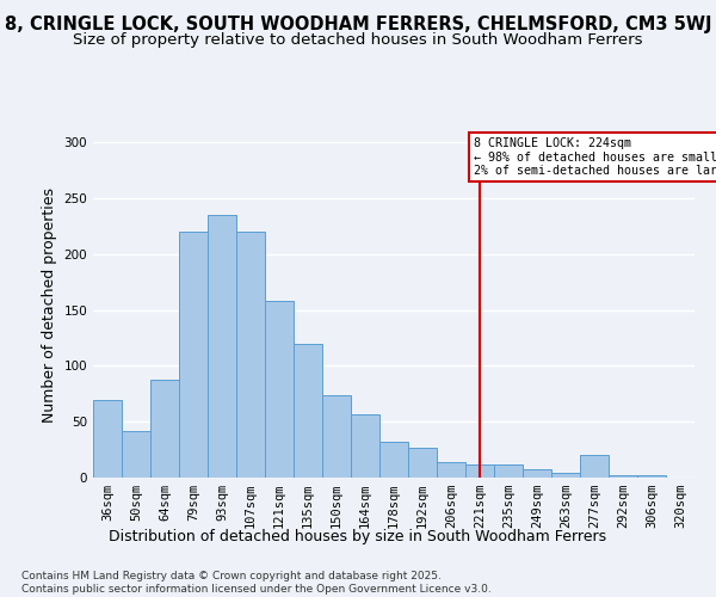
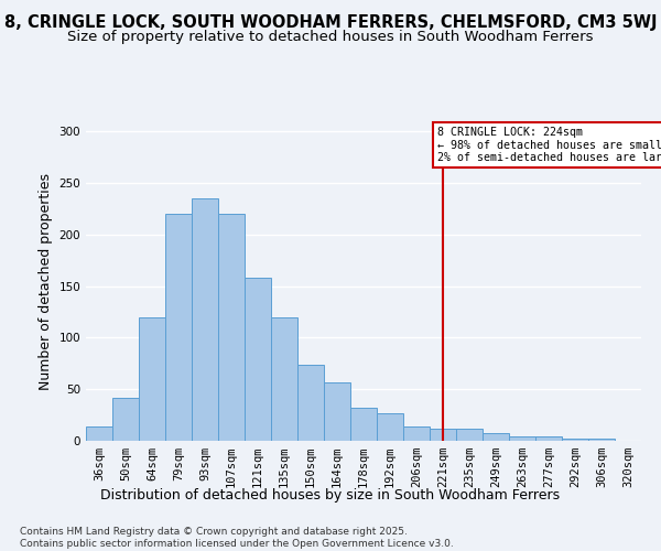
36sqm: 70 -> 14
64sqm: 88 -> 120
277sqm: 20 -> 4
